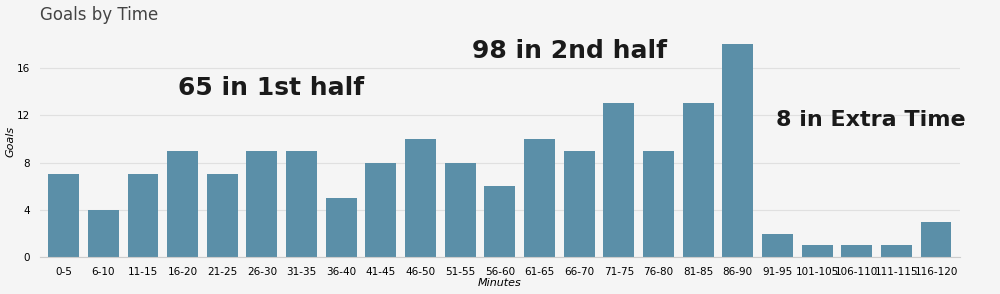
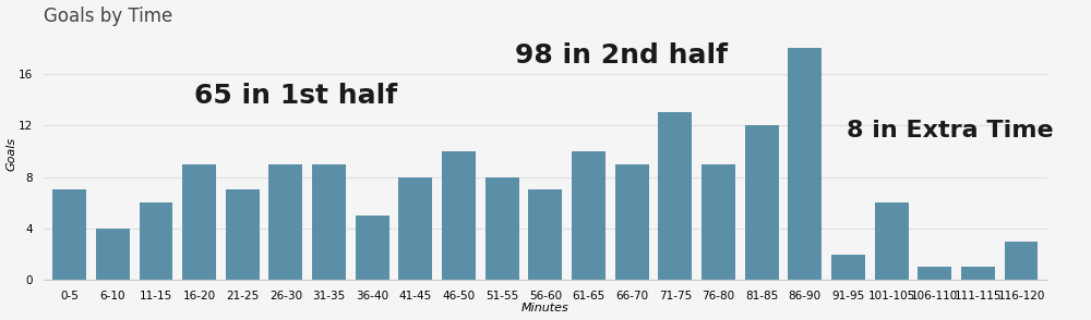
11-15: 7 -> 6
56-60: 6 -> 7
81-85: 13 -> 12
101-105: 1 -> 6
